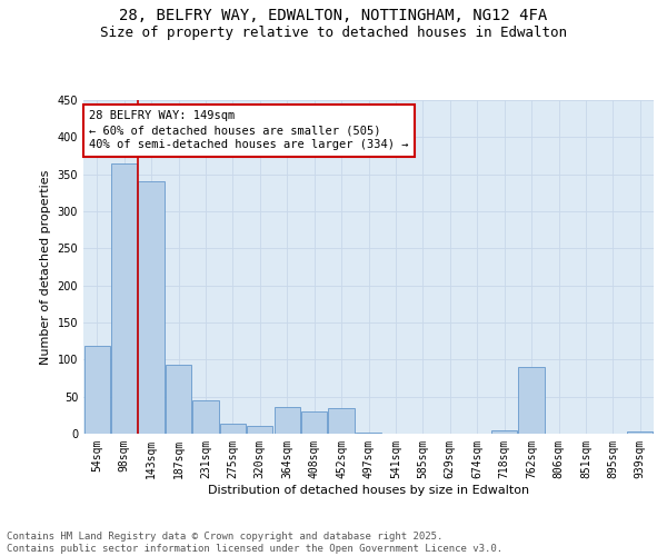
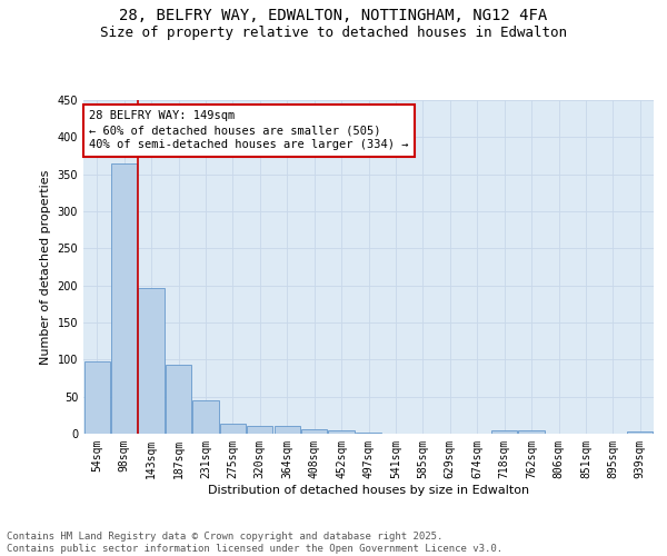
54sqm: 118 -> 98
143sqm: 340 -> 196
364sqm: 36 -> 10
408sqm: 30 -> 6
452sqm: 34 -> 5
762sqm: 90 -> 4
